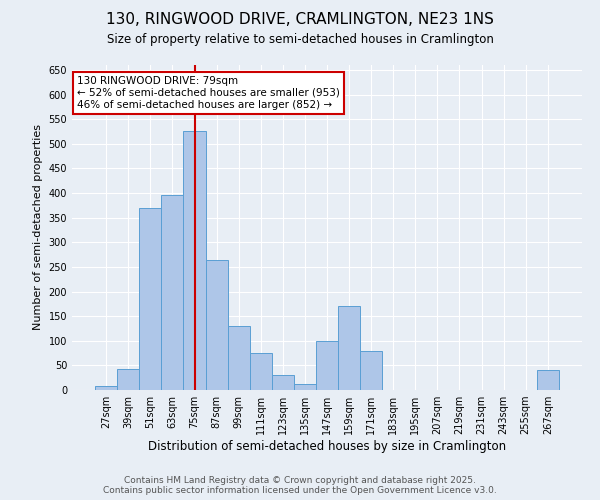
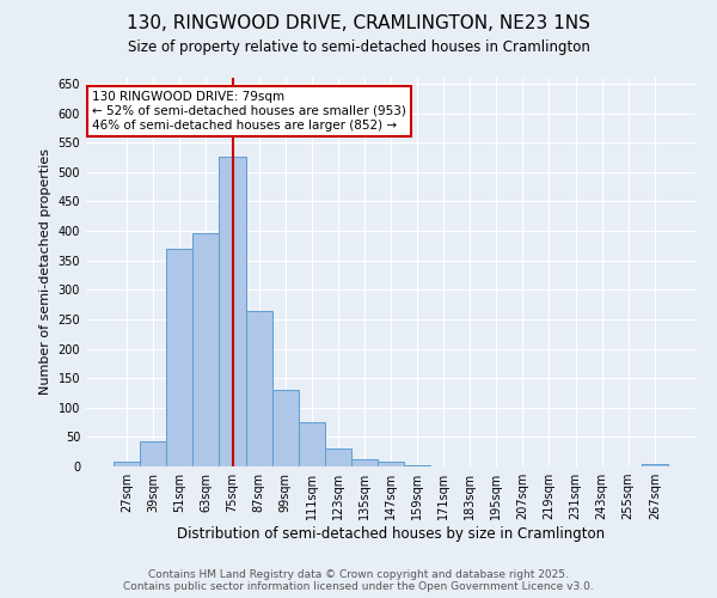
147sqm: 100 -> 9
159sqm: 170 -> 3
171sqm: 80 -> 1
267sqm: 40 -> 5
